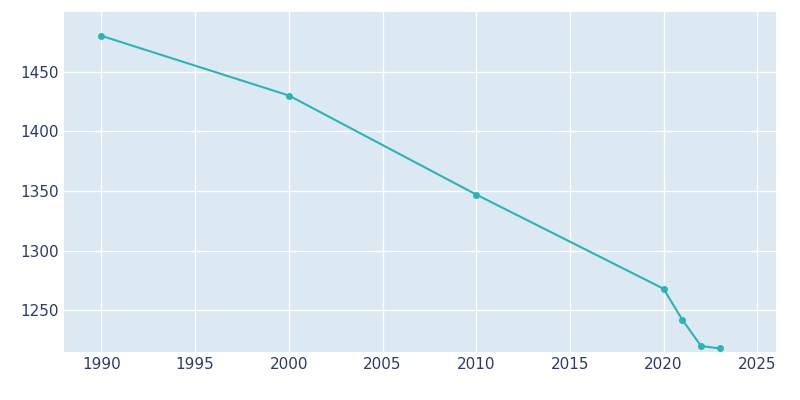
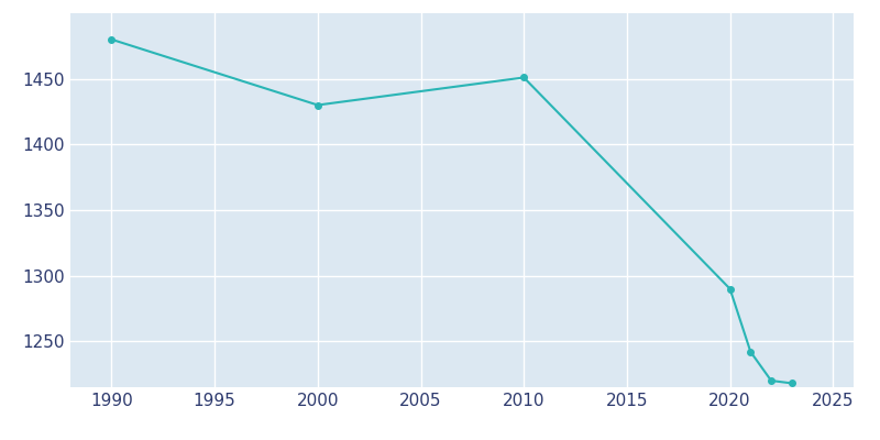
2010: 1347 -> 1451
2020: 1268 -> 1290
